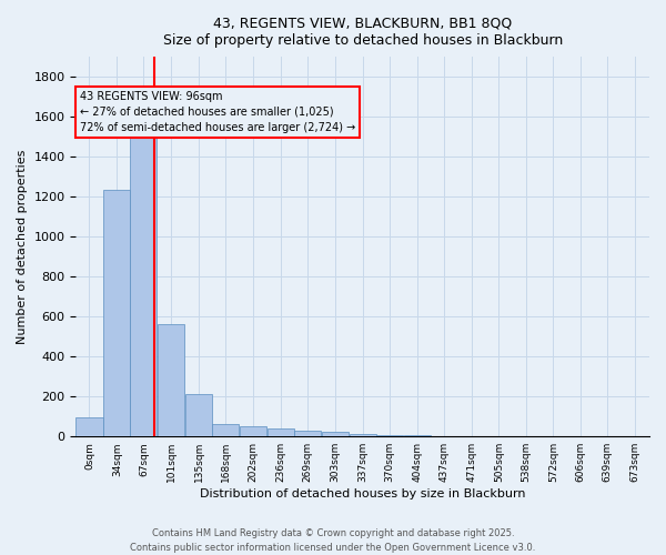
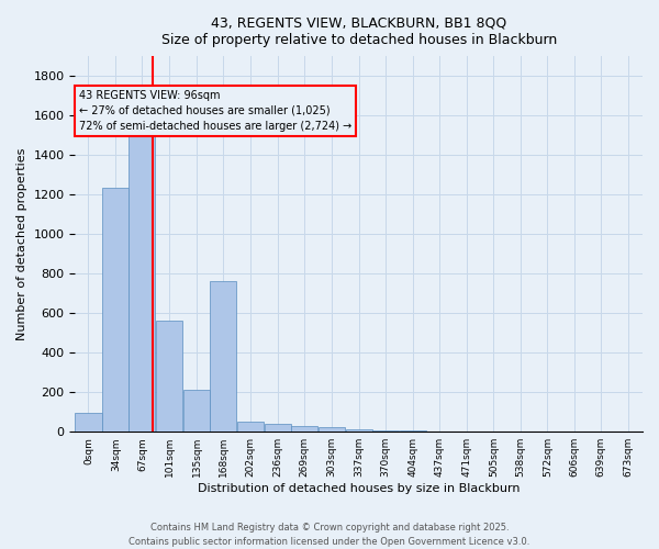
168sqm: 60 -> 760
